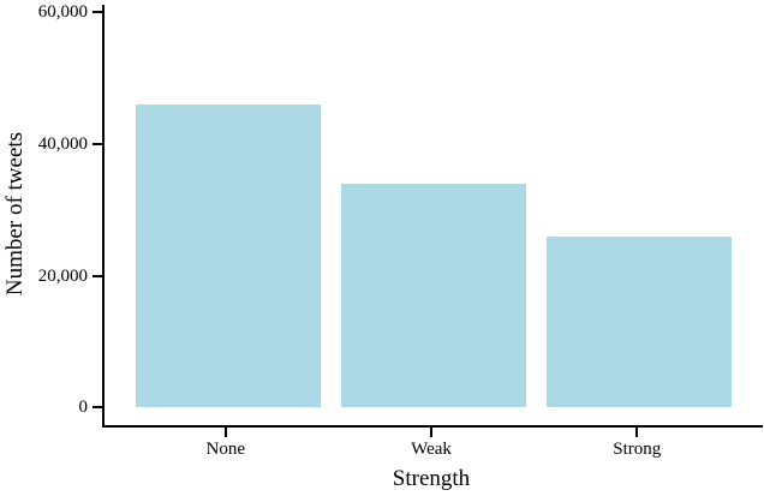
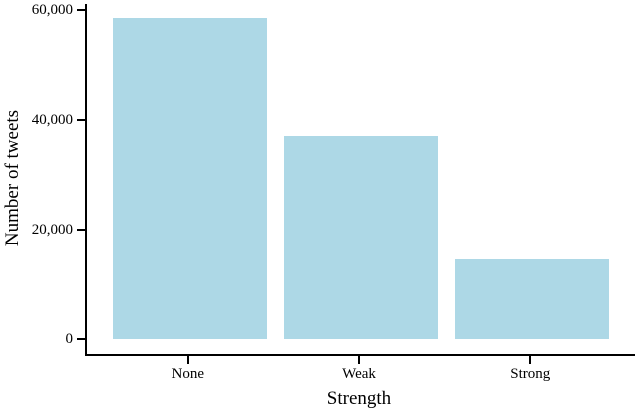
None: 46000 -> 58000
Weak: 34000 -> 37000
Strong: 26000 -> 15000
